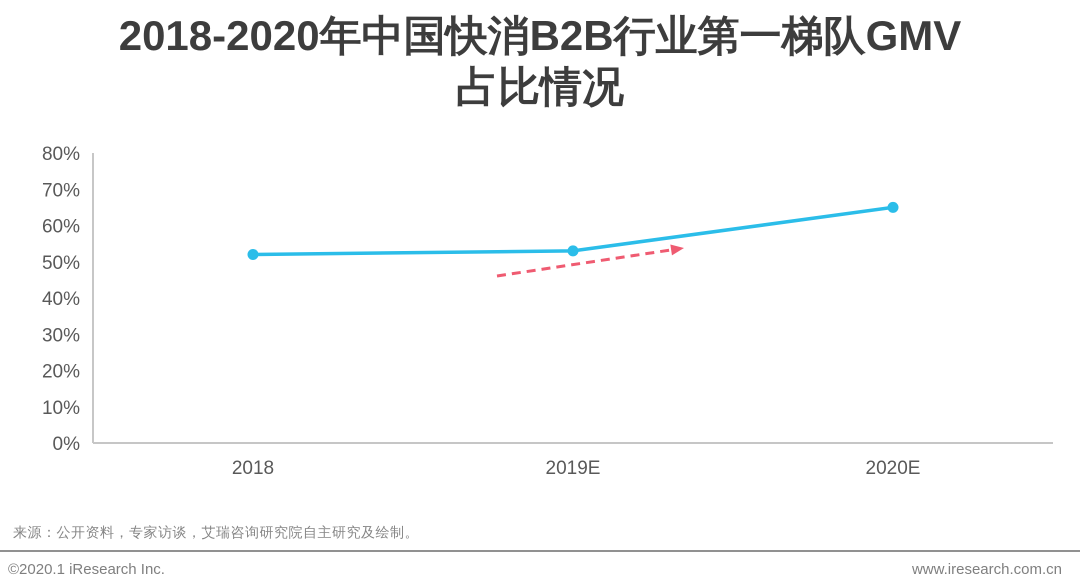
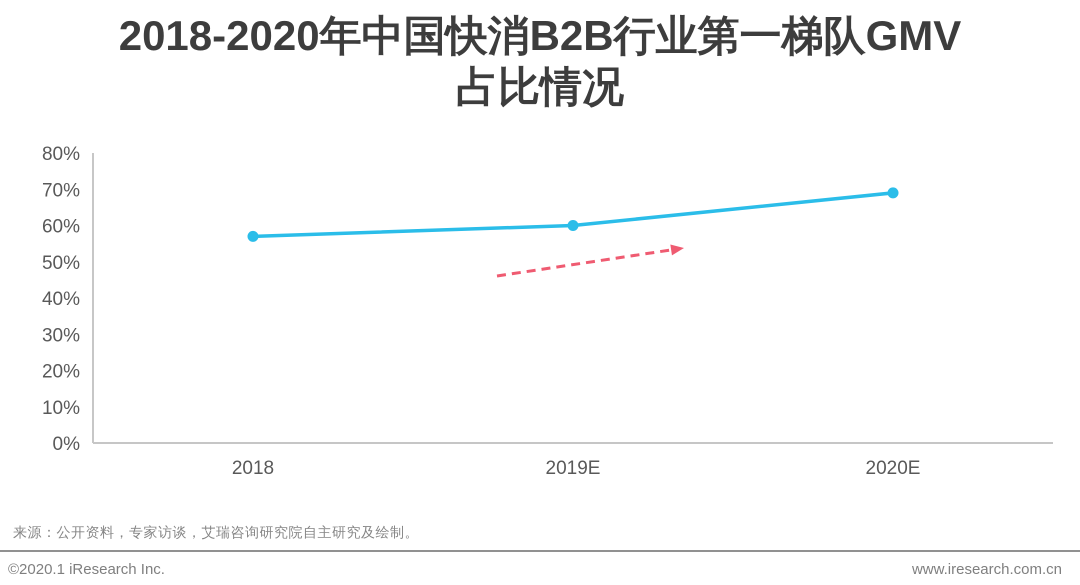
2018: 52% -> 57%
2019E: 53% -> 60%
2020E: 65% -> 69%
